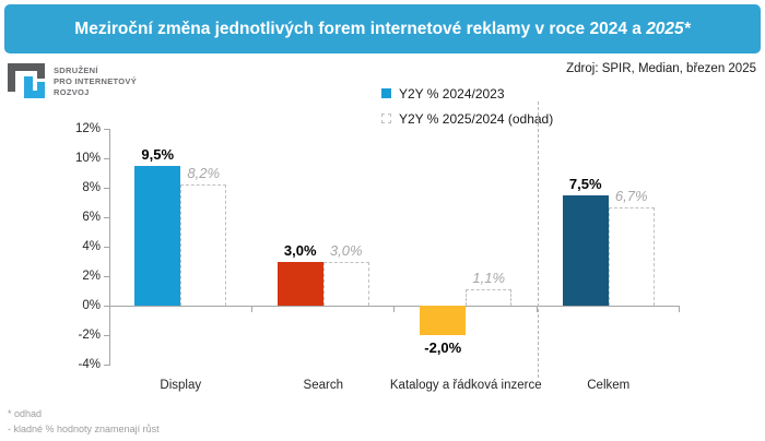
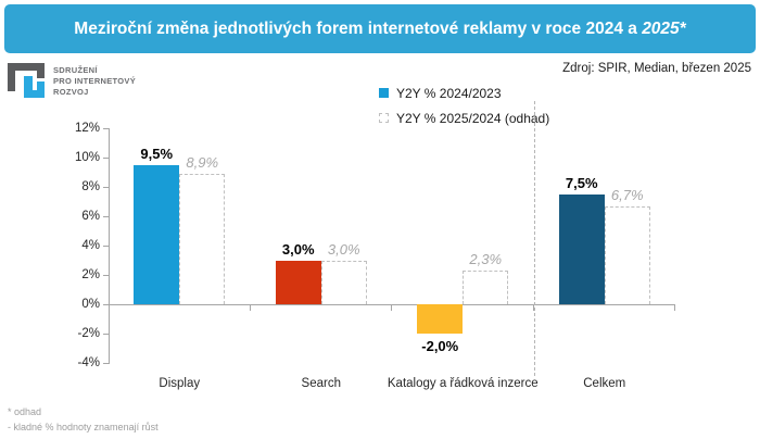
Y2Y % 2025/2024 (odhad)/Display: 8,2% -> 8,9%
Y2Y % 2025/2024 (odhad)/Katalogy a řádková inzerce: 1,1% -> 2,3%
